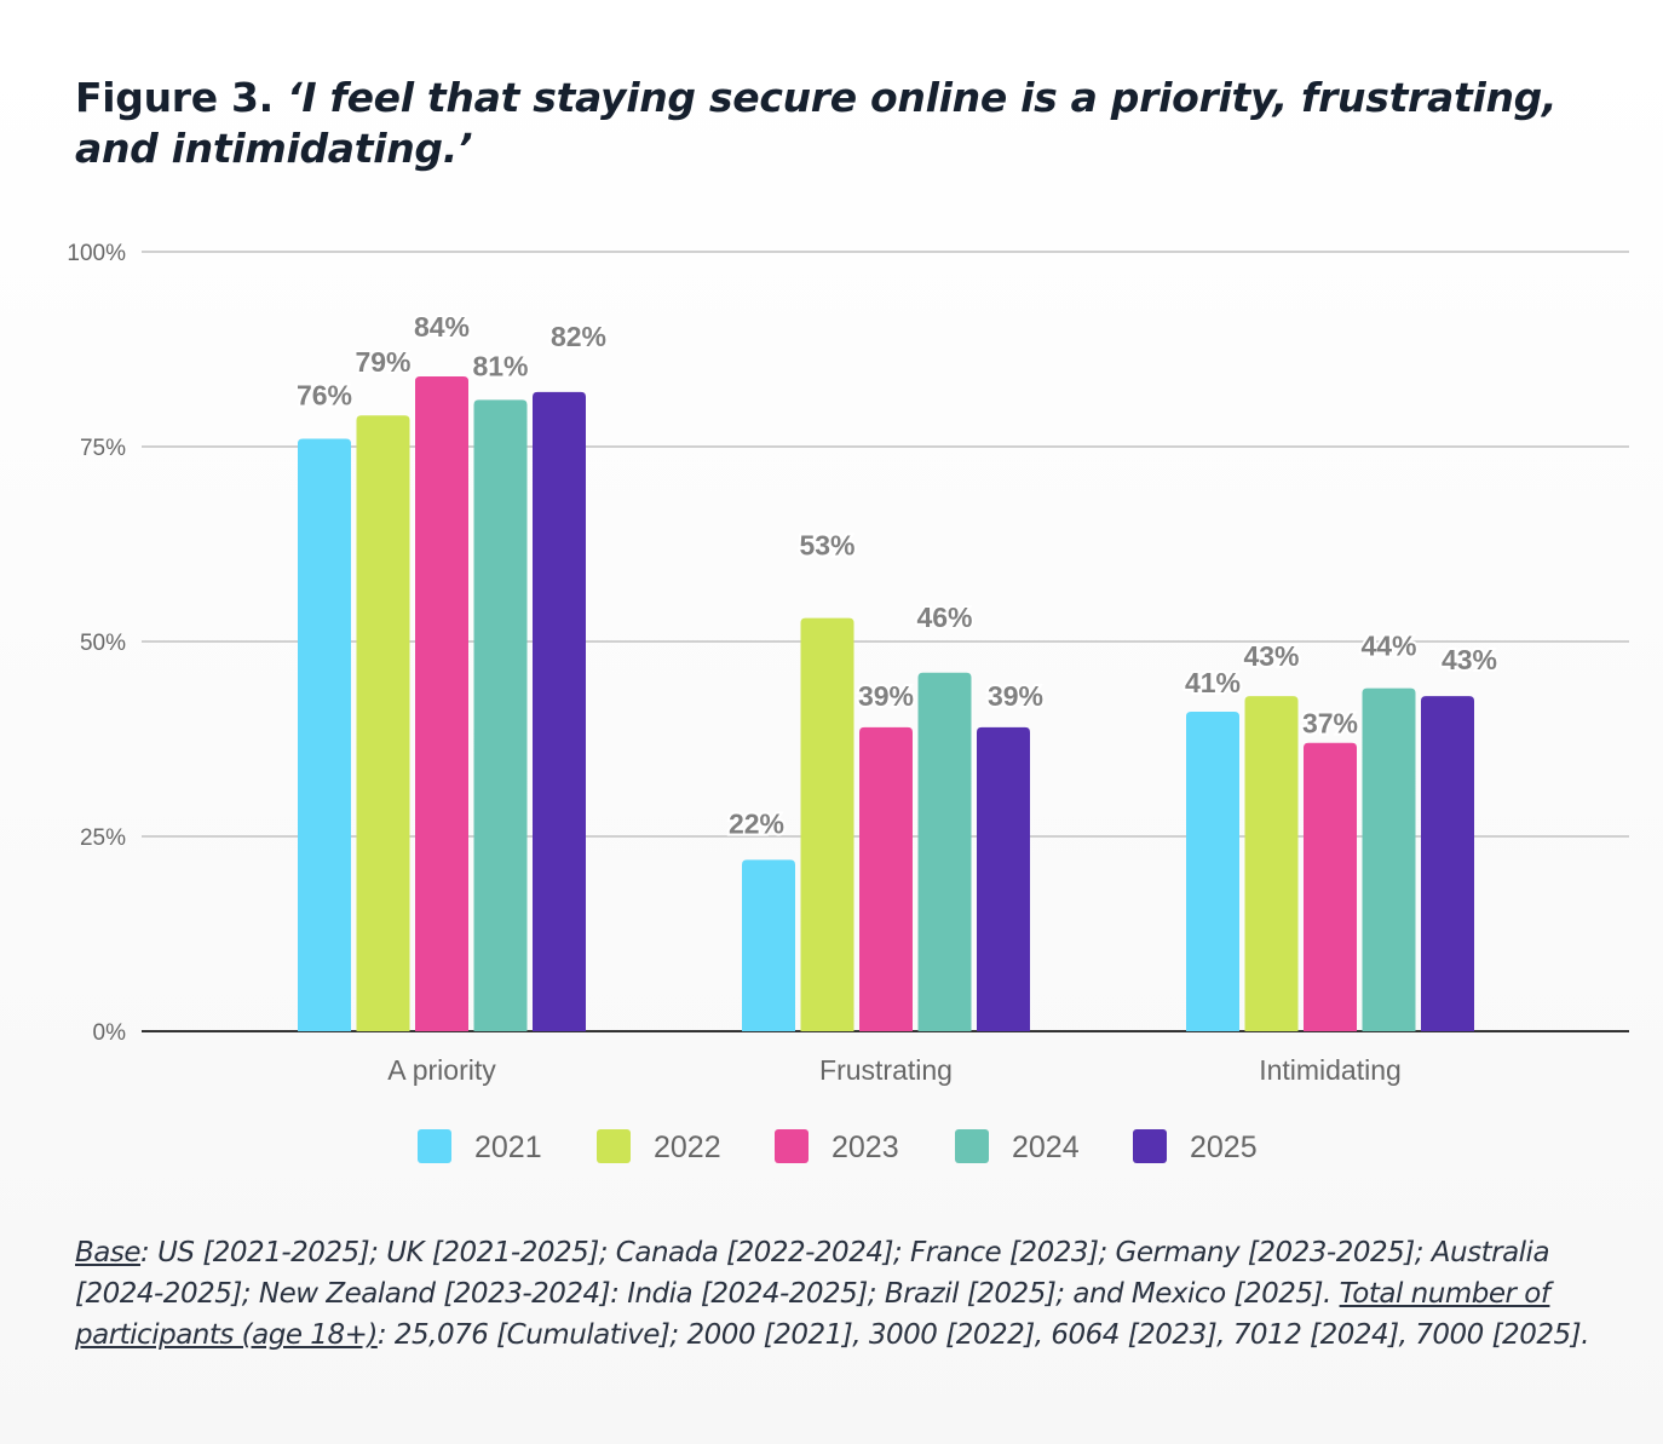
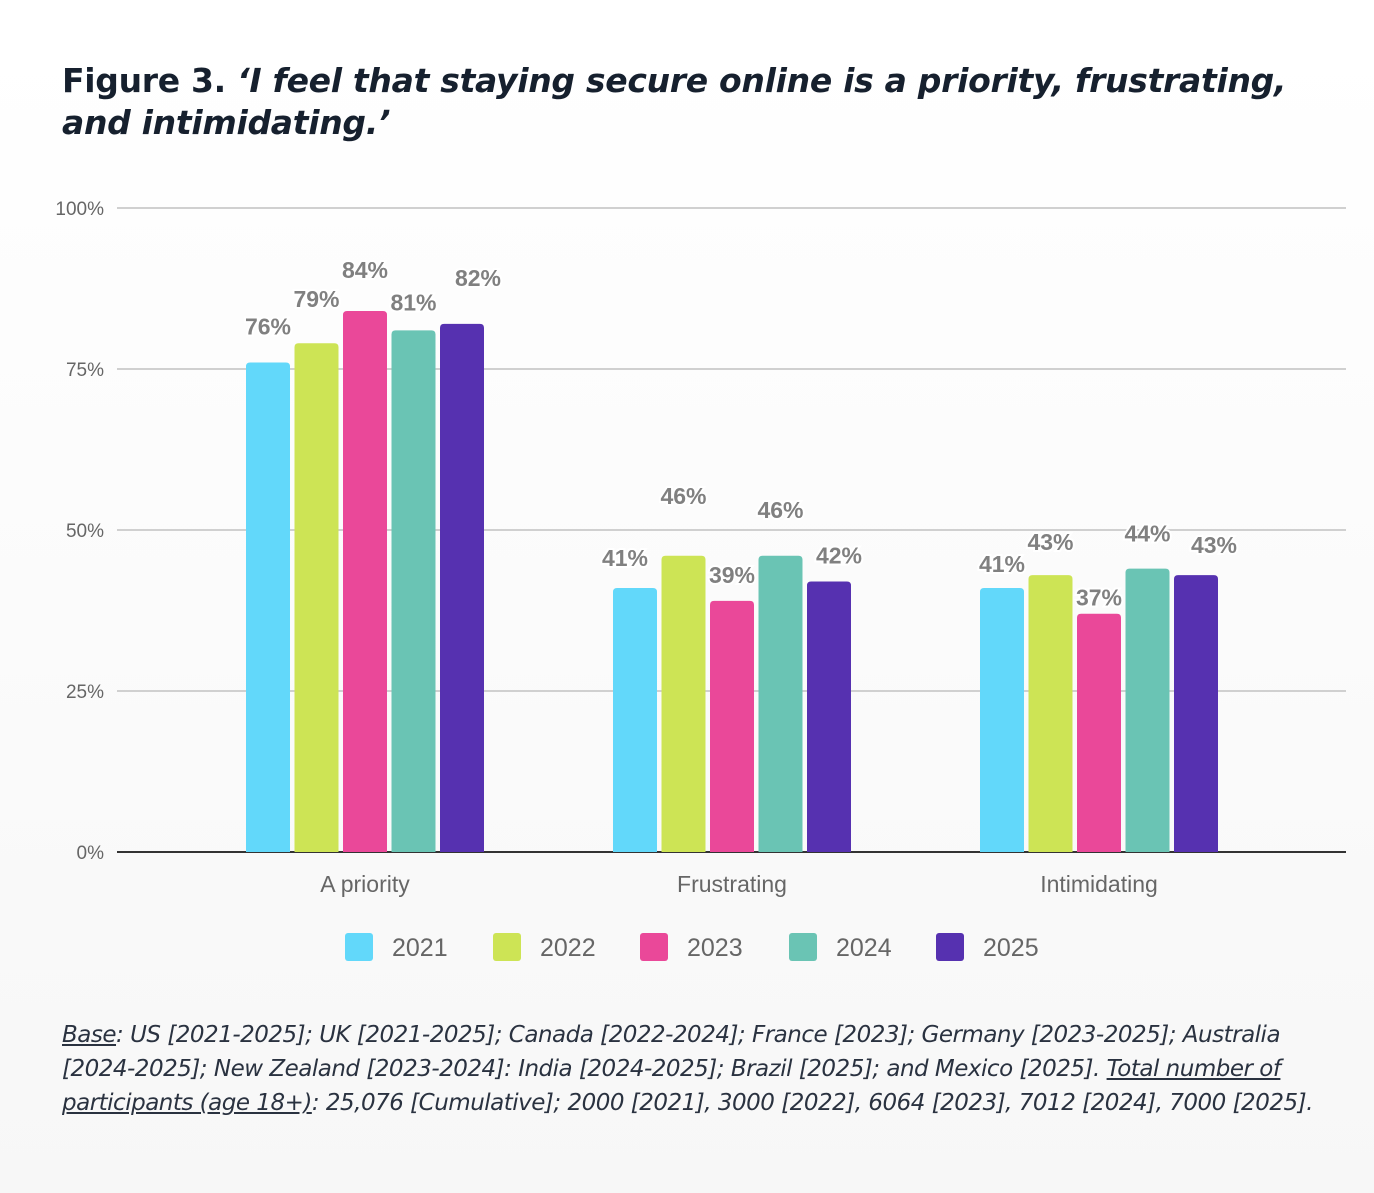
2021/Frustrating: 22% -> 41%
2022/Frustrating: 53% -> 46%
2025/Frustrating: 39% -> 42%
